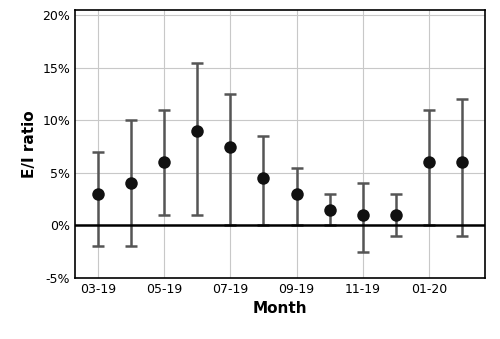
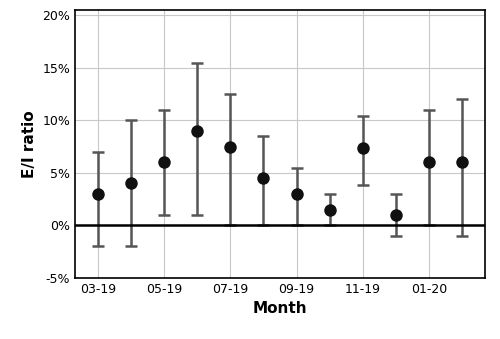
11-19: 1.0% -> 7.4%
